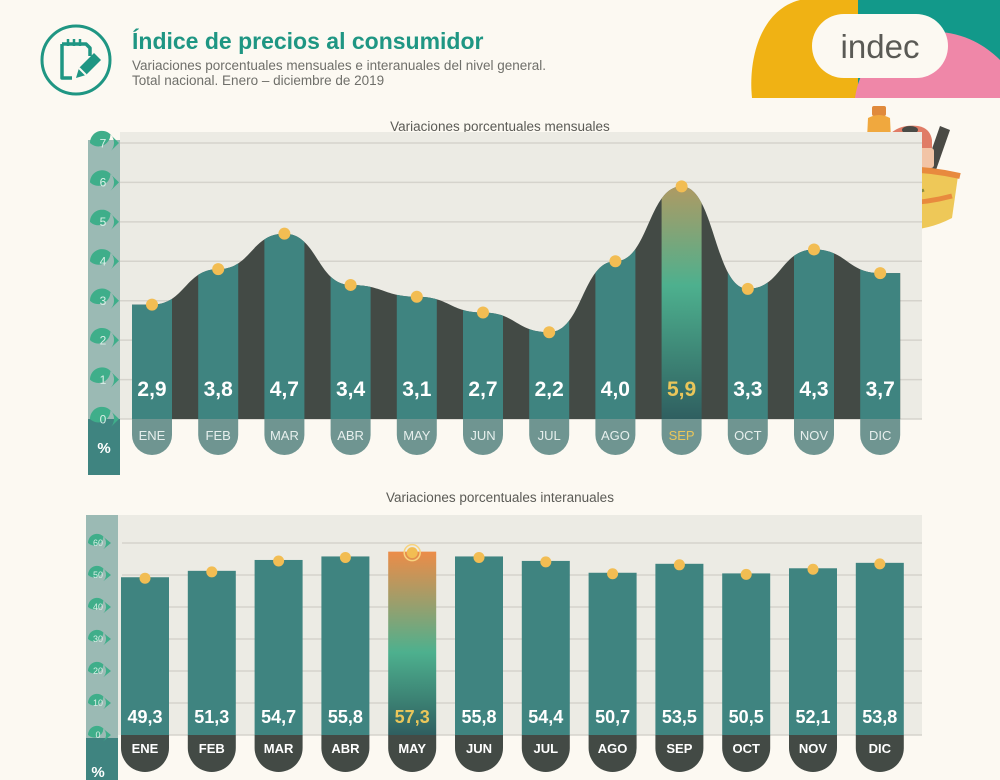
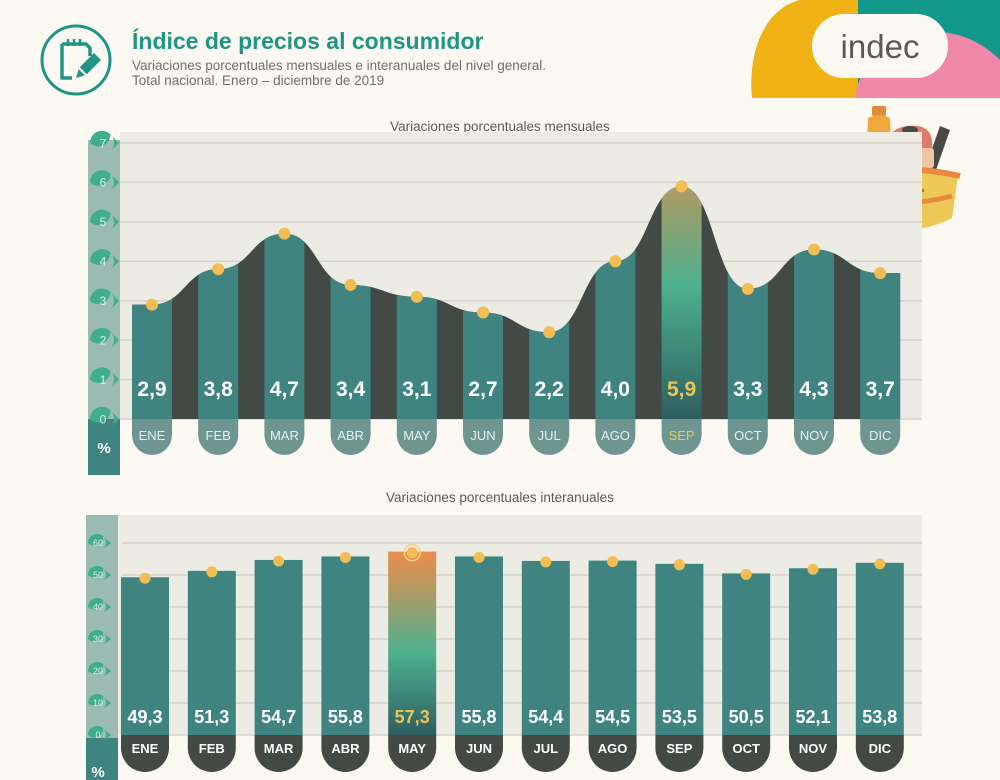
Variaciones porcentuales interanuales/AGO: 50,7 -> 54,5
